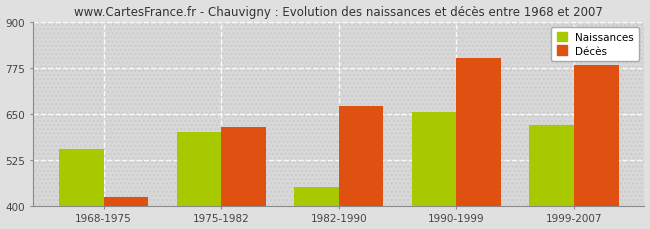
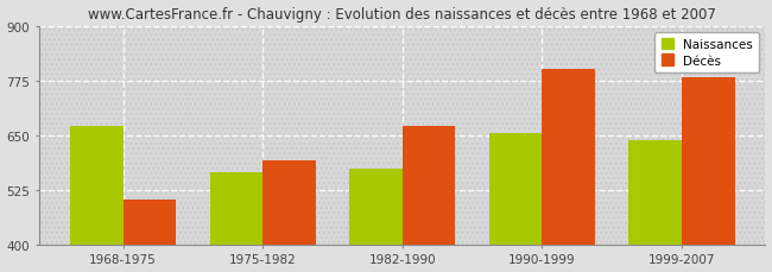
Naissances/1968-1975: 555 -> 672
Décès/1968-1975: 425 -> 502
Naissances/1975-1982: 600 -> 566
Décès/1975-1982: 615 -> 592
Naissances/1982-1990: 450 -> 572
Naissances/1999-2007: 620 -> 638
